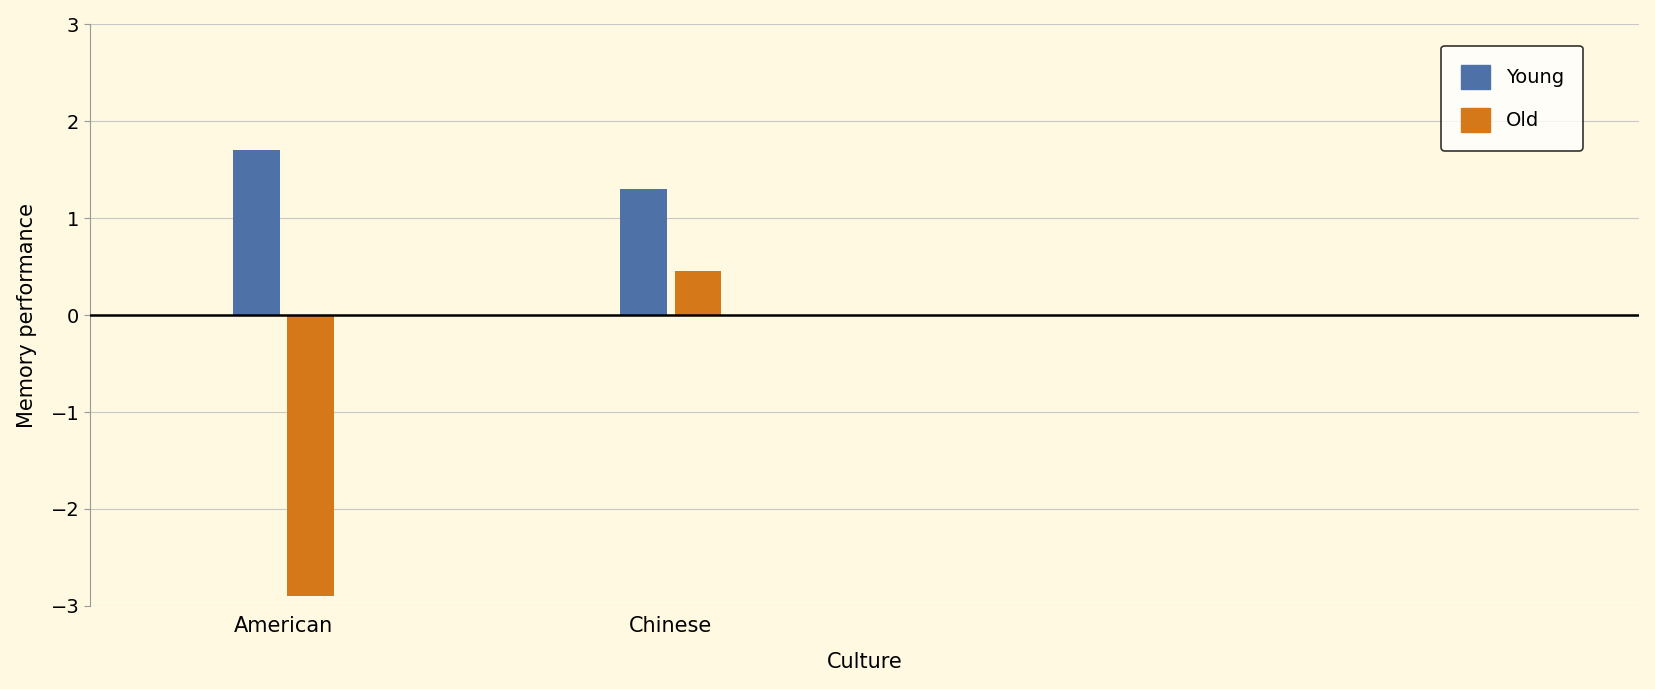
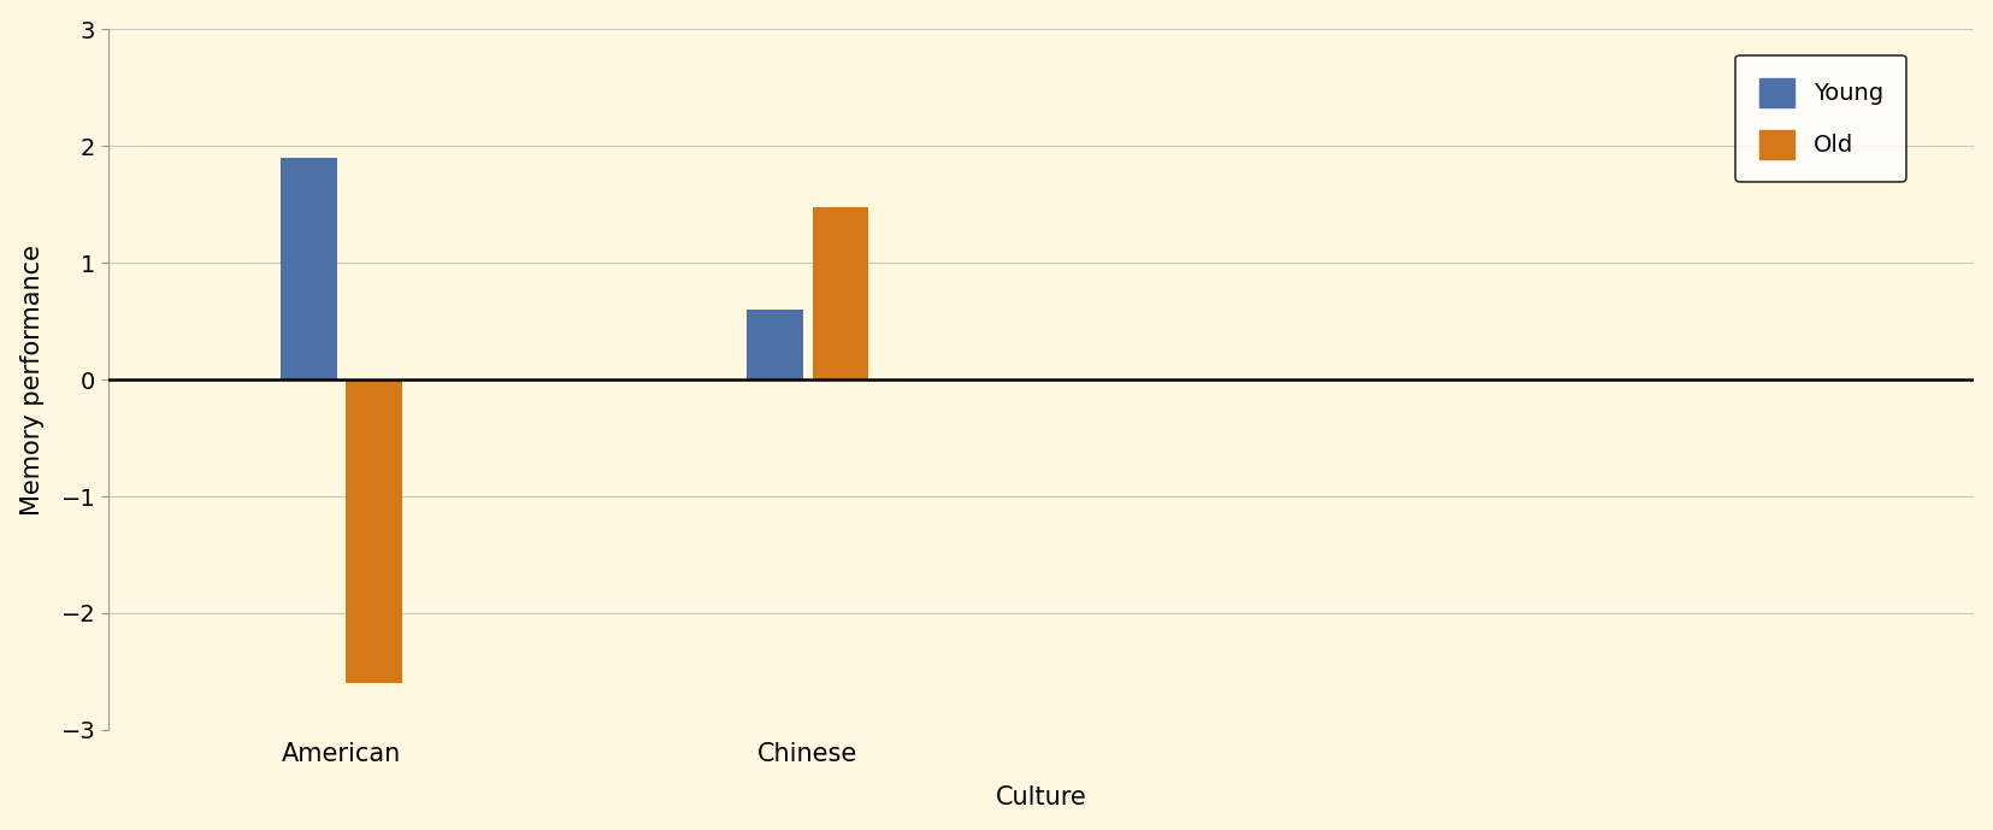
Young/American: 1.7 -> 1.9
Old/American: -2.90 -> -2.60
Young/Chinese: 1.3 -> 0.6
Old/Chinese: 0.45 -> 1.48
